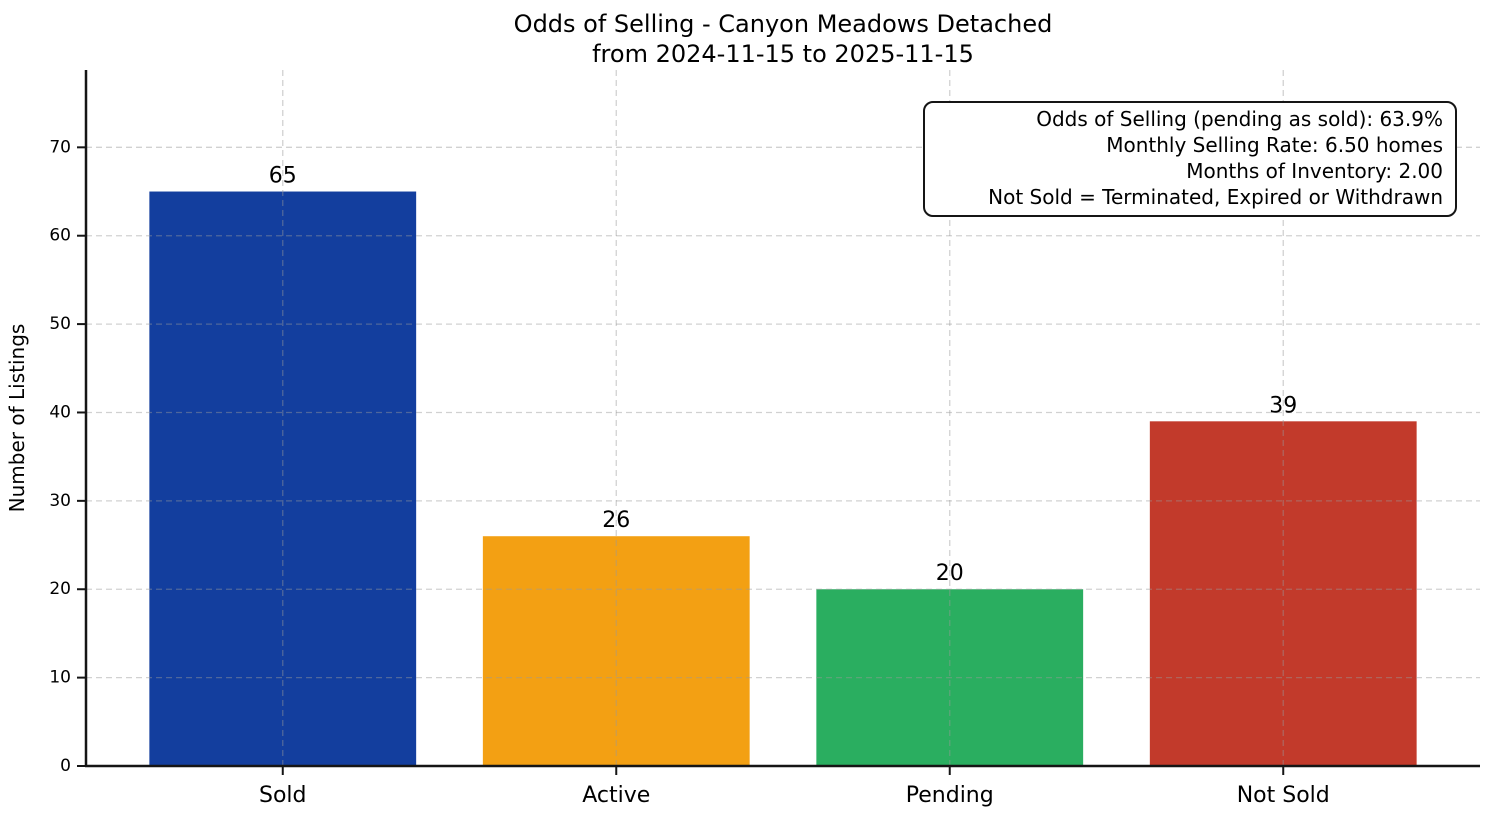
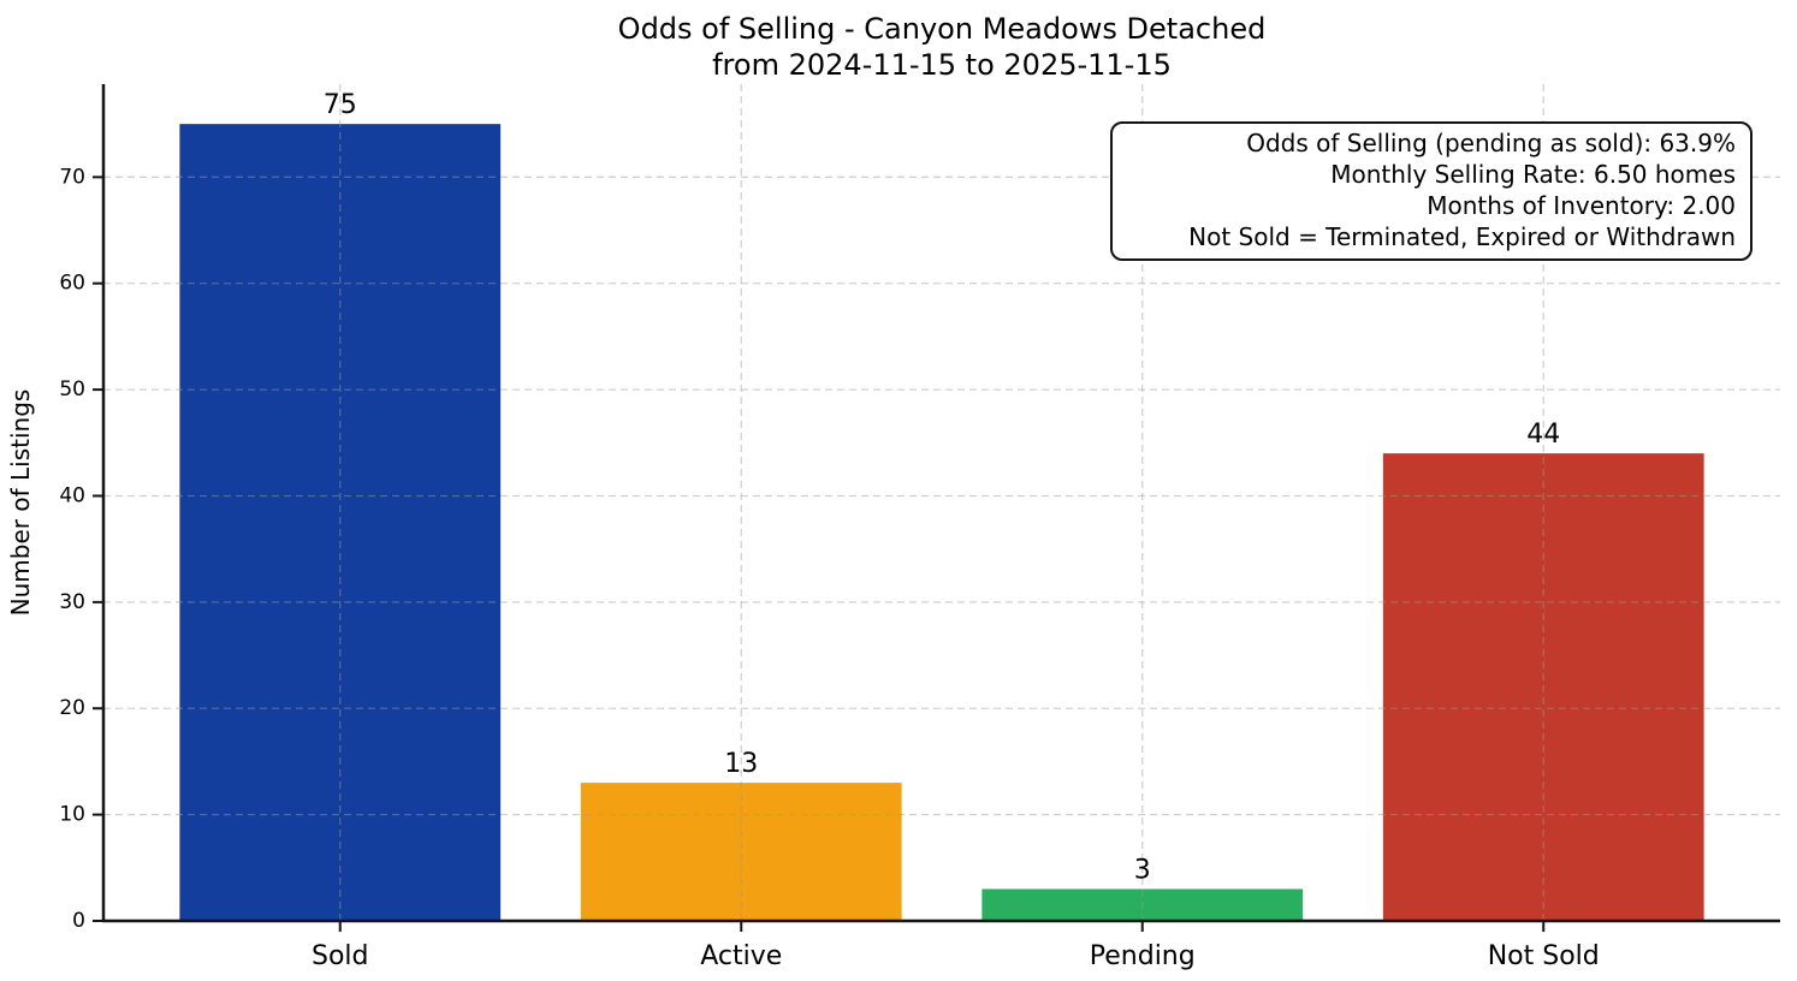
Sold: 65 -> 75
Active: 26 -> 13
Pending: 20 -> 3
Not Sold: 39 -> 44
